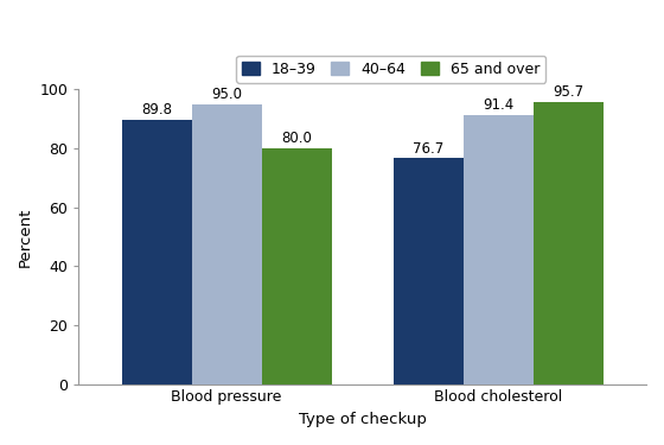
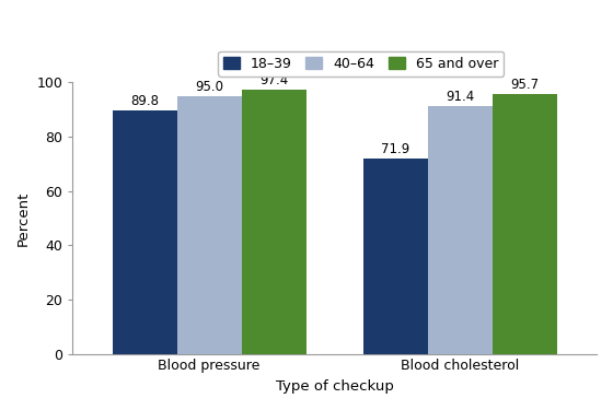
65 and over/Blood pressure: 80.0 -> 97.4
18–39/Blood cholesterol: 76.7 -> 71.9
